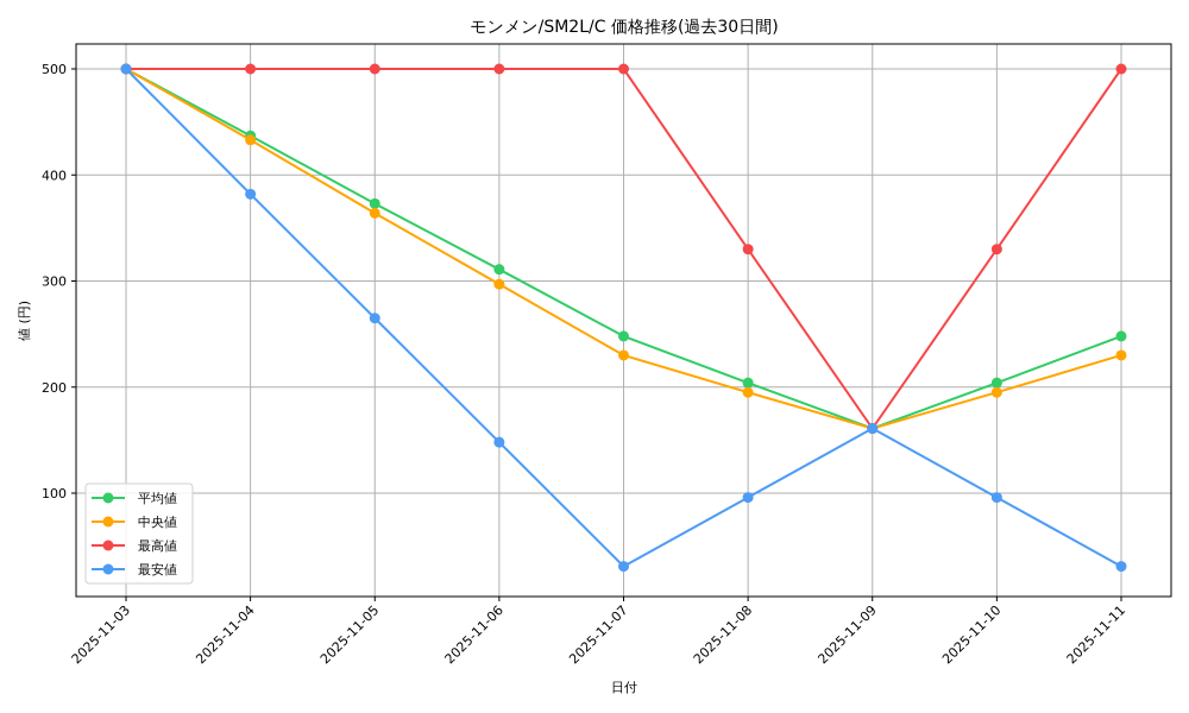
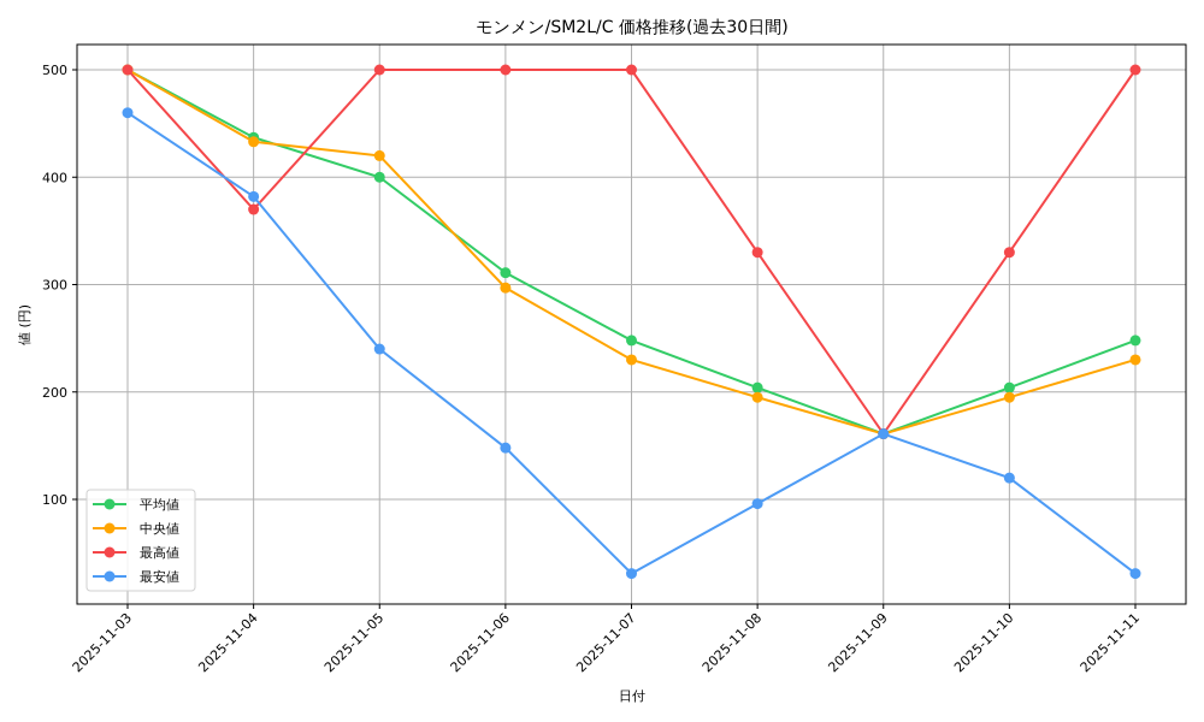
最安値/2025-11-03: 500 -> 460
最高値/2025-11-04: 500 -> 370
平均値/2025-11-05: 370 -> 400
中央値/2025-11-05: 360 -> 420
最安値/2025-11-05: 260 -> 240
最安値/2025-11-10: 100 -> 120
